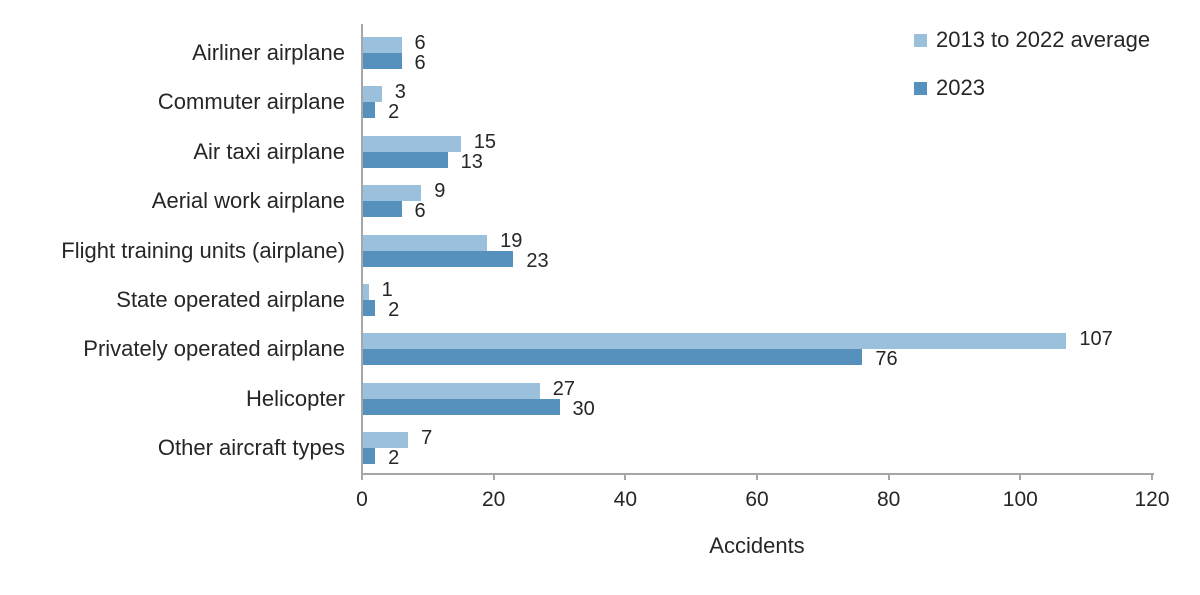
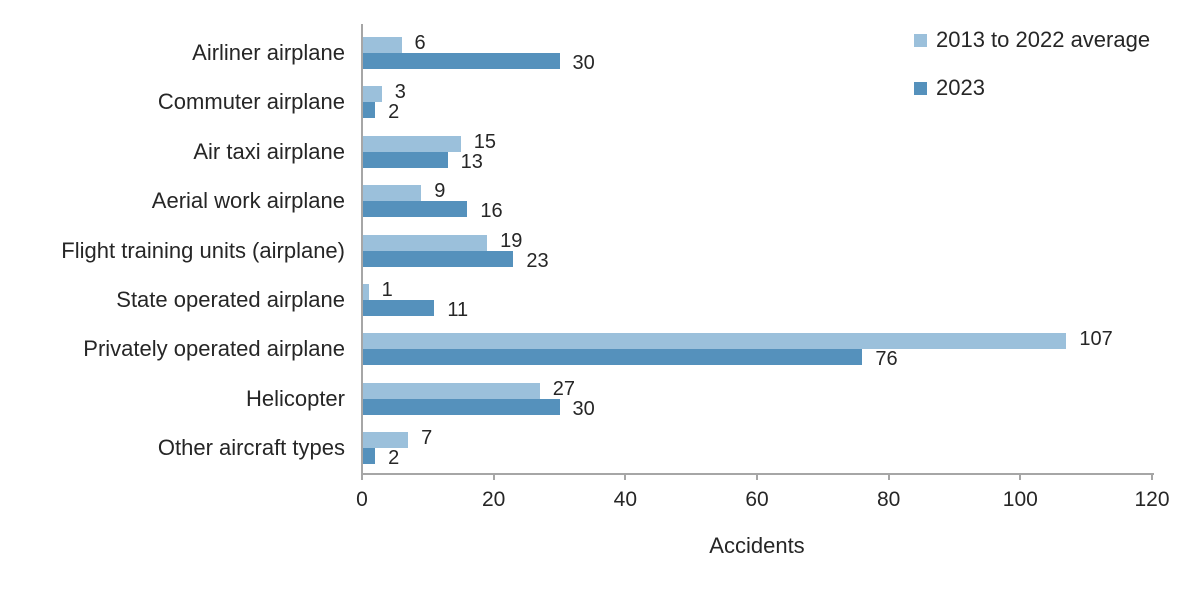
2023/Airliner airplane: 6 -> 30
2023/Aerial work airplane: 6 -> 16
2023/State operated airplane: 2 -> 11
